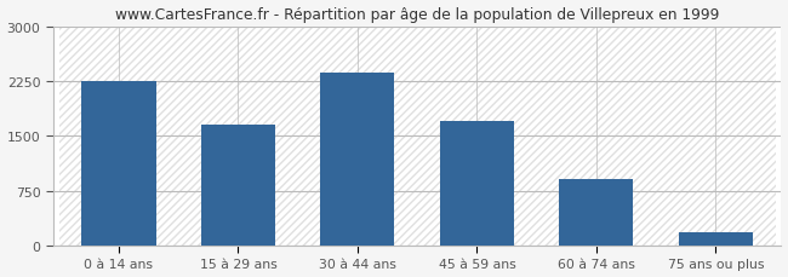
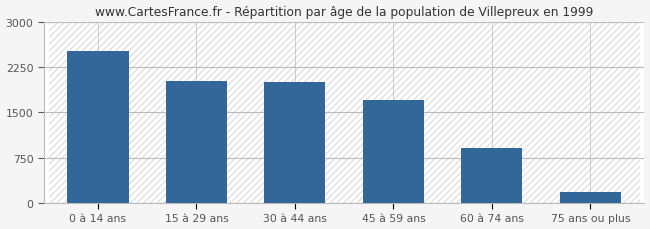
0 à 14 ans: 2250 -> 2520
15 à 29 ans: 1650 -> 2020
30 à 44 ans: 2360 -> 2000
